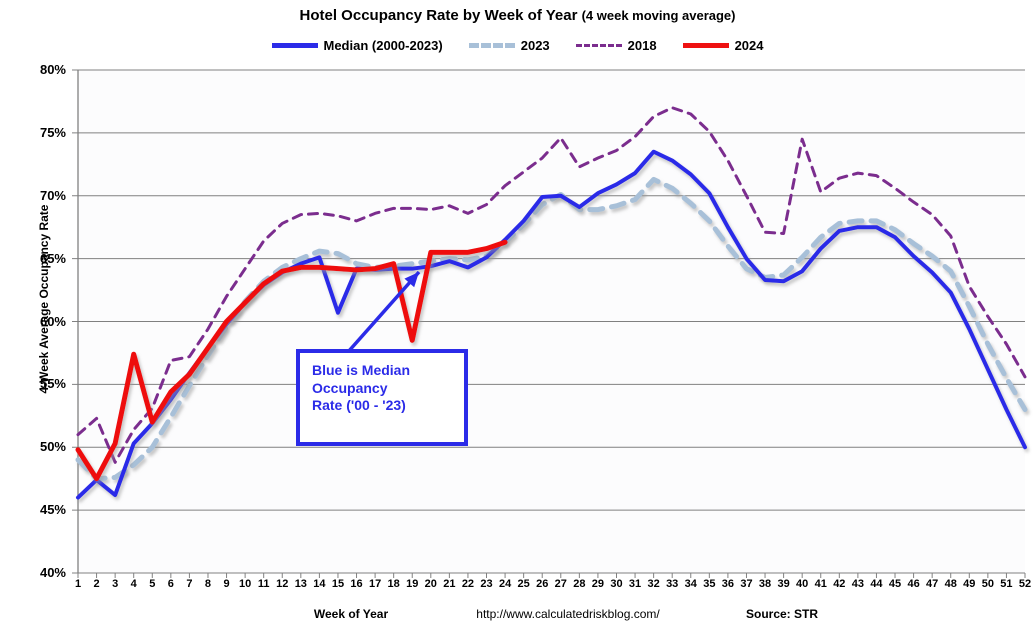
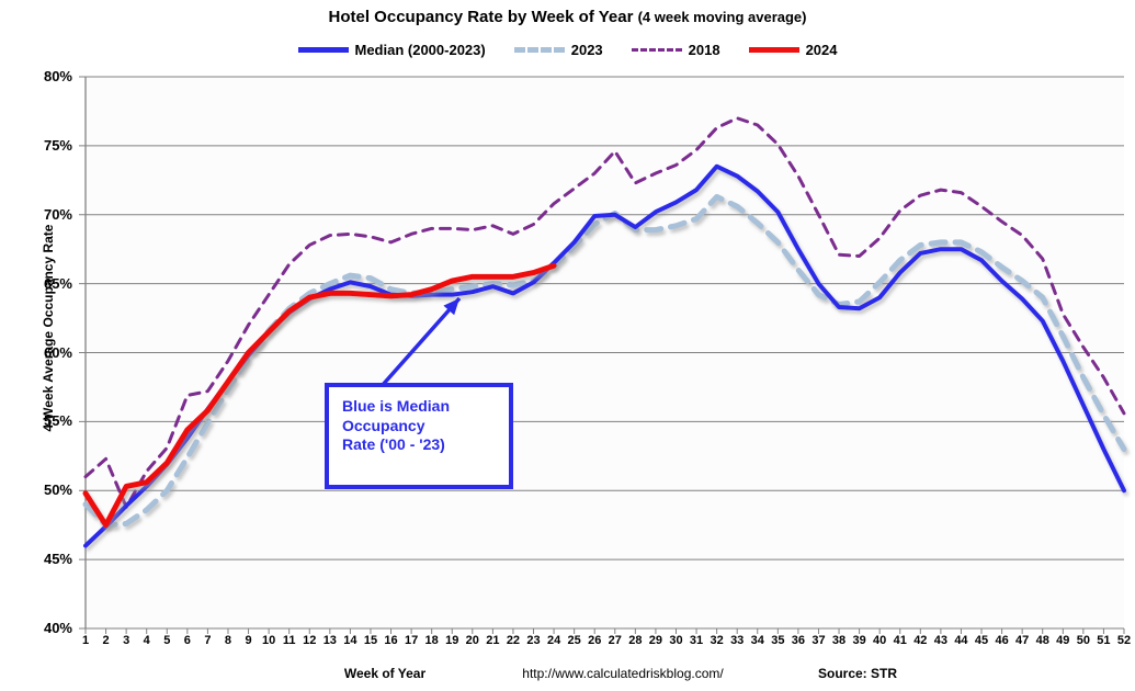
Median (2000-2023)/3: 46.2% -> 48.9%
2024/4: 57.4% -> 50.6%
Median (2000-2023)/15: 60.7% -> 64.8%
2024/19: 58.5% -> 65.2%
2018/40: 74.5% -> 68.3%
